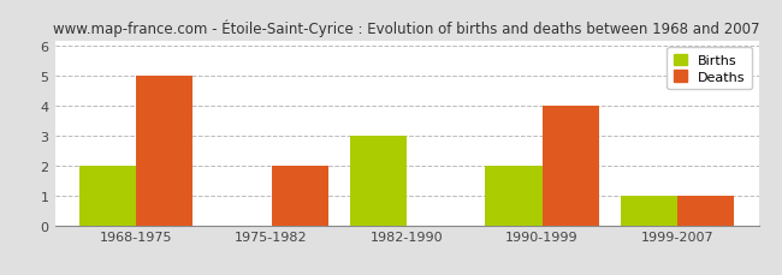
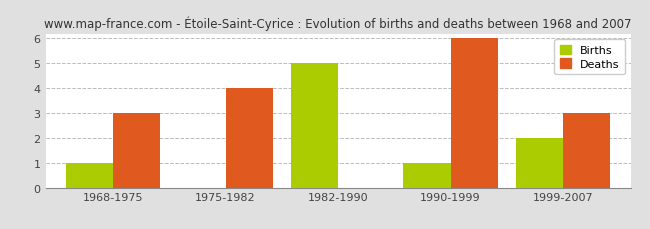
Births/1968-1975: 2 -> 1
Deaths/1968-1975: 5 -> 3
Deaths/1975-1982: 2 -> 4
Births/1982-1990: 3 -> 5
Births/1990-1999: 2 -> 1
Deaths/1990-1999: 4 -> 6
Births/1999-2007: 1 -> 2
Deaths/1999-2007: 1 -> 3
